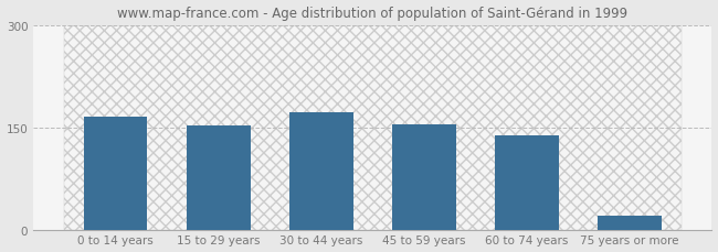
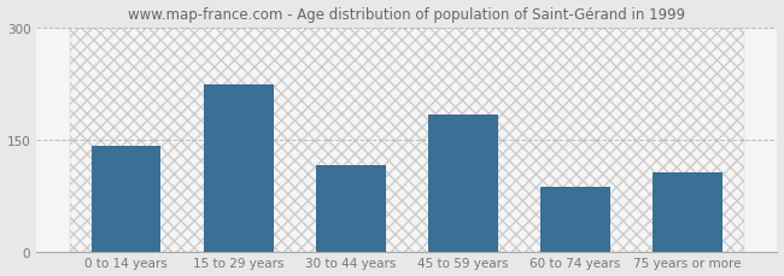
0 to 14 years: 165 -> 142
15 to 29 years: 153 -> 224
30 to 44 years: 172 -> 116
45 to 59 years: 155 -> 184
60 to 74 years: 139 -> 86
75 years or more: 20 -> 106
